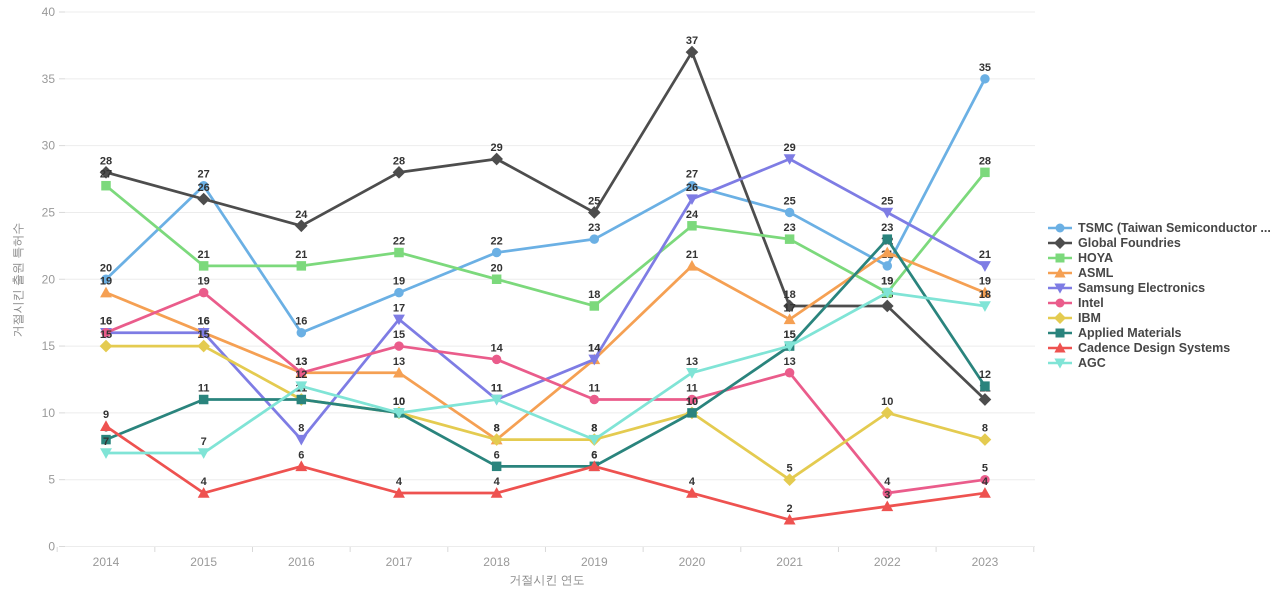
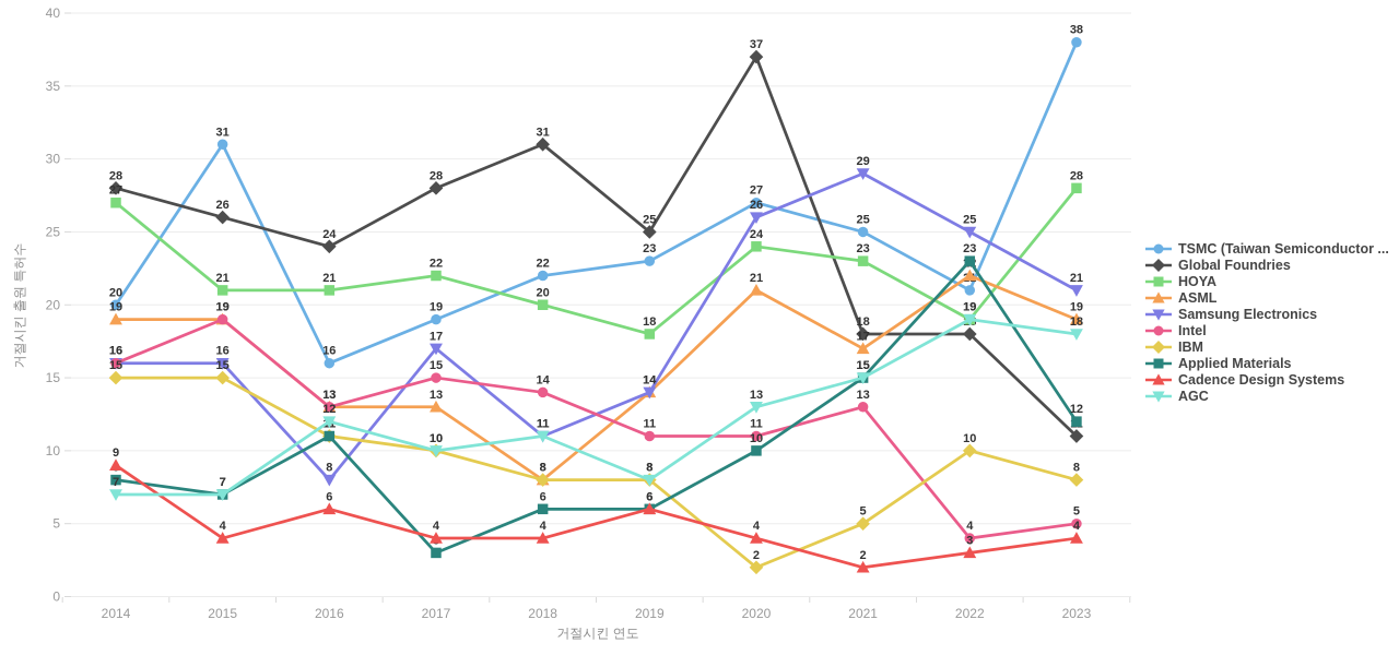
TSMC (Taiwan Semiconductor .../2015: 27 -> 31
ASML/2015: 16 -> 19
Applied Materials/2015: 11 -> 7
Applied Materials/2017: 10 -> 3
Global Foundries/2018: 29 -> 31
IBM/2020: 10 -> 2
TSMC (Taiwan Semiconductor .../2023: 35 -> 38
